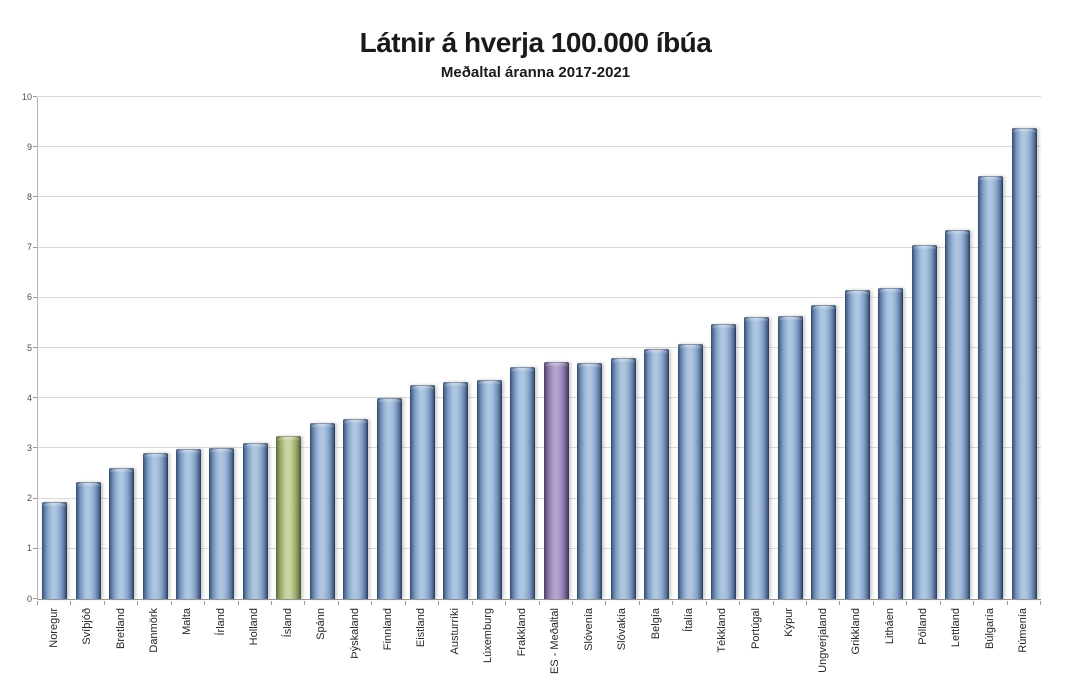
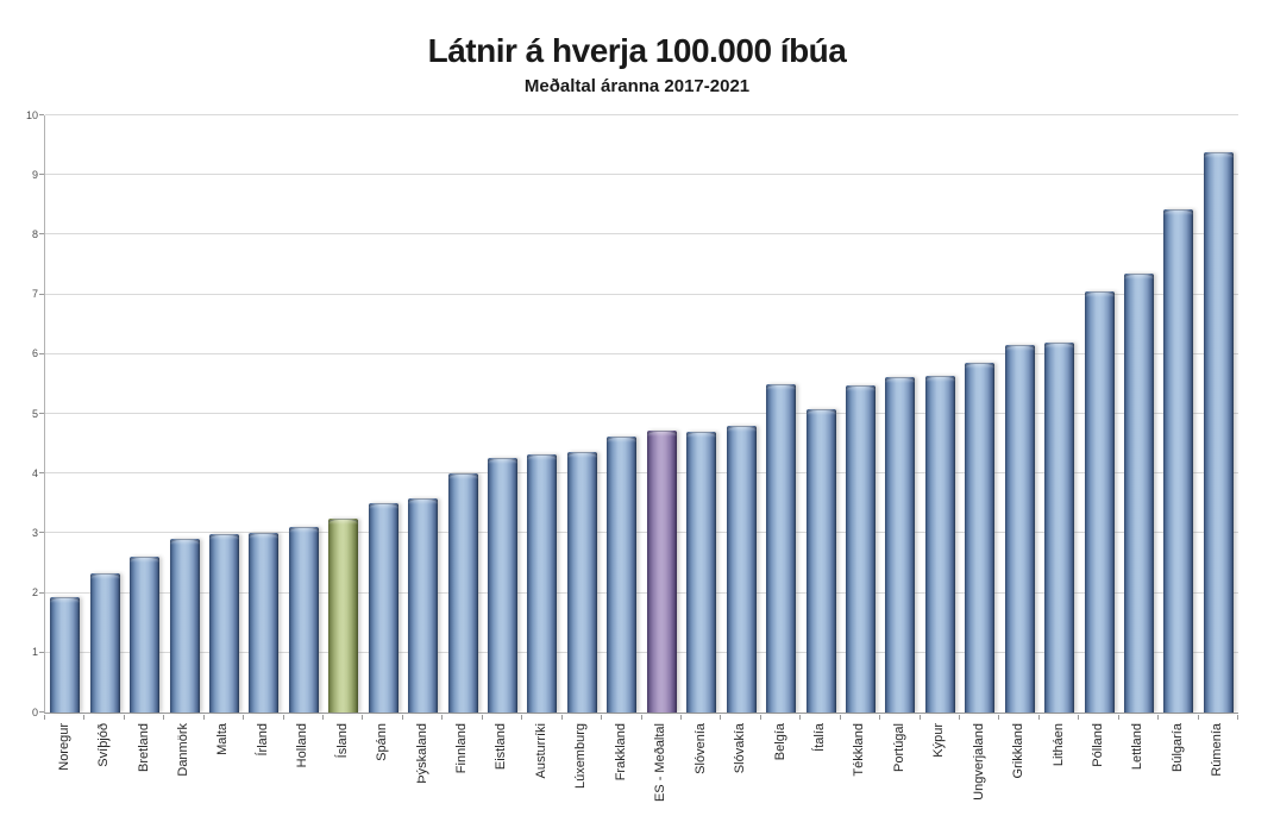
Belgía: 5.0 -> 5.5
